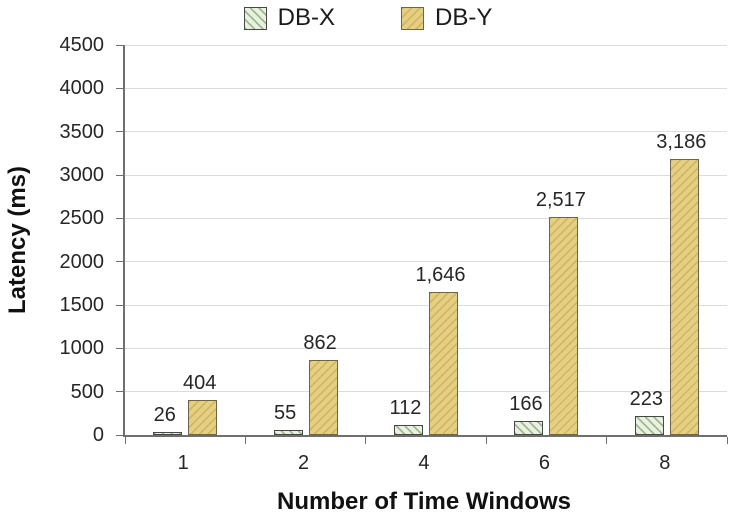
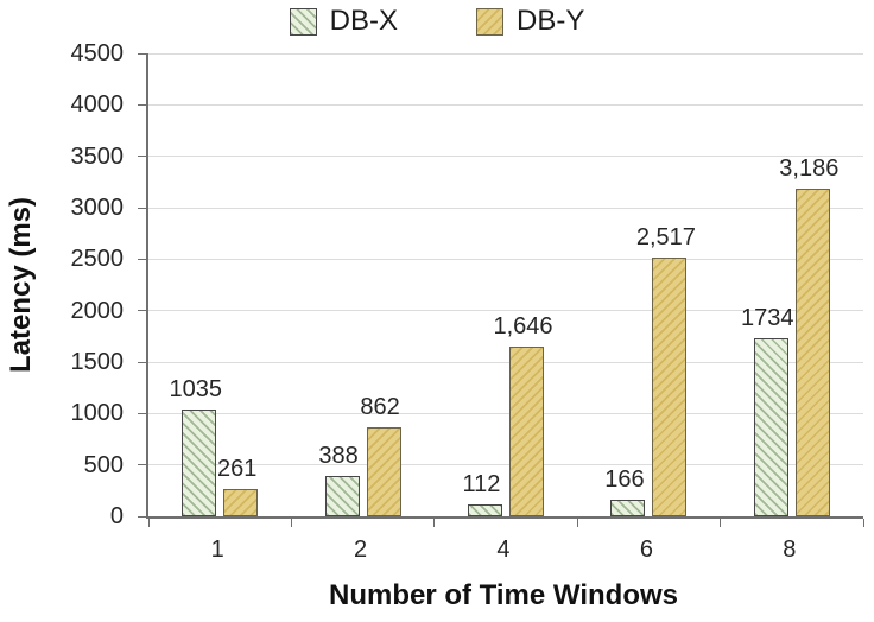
DB-X/1: 26 -> 1035
DB-Y/1: 404 -> 261
DB-X/2: 55 -> 388
DB-X/8: 223 -> 1734
